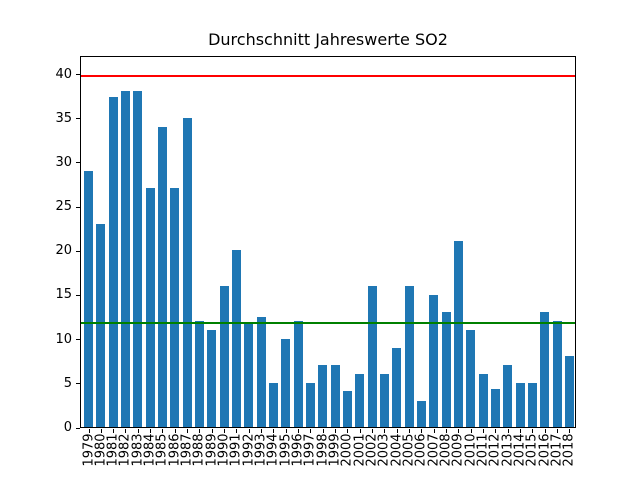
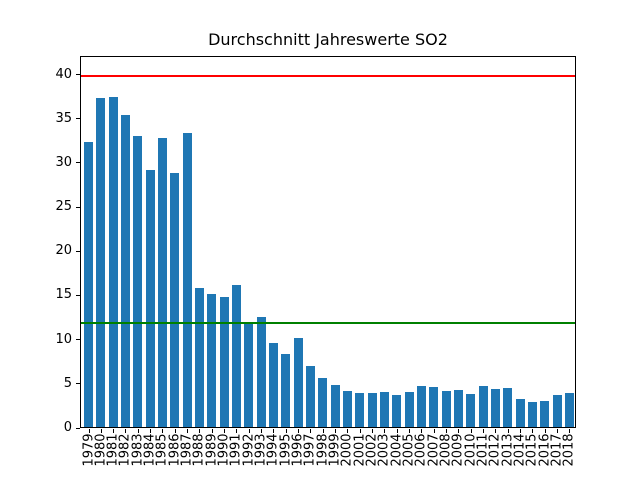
1979: 29 -> 32
1980: 23 -> 37
1982: 38 -> 35
1983: 38 -> 33
1984: 27 -> 29
1985: 34 -> 33
1986: 27 -> 29
1987: 35 -> 33
1988: 12 -> 16
1989: 11 -> 15
1990: 16 -> 15
1991: 20 -> 16
1994: 5 -> 10
1995: 10 -> 8
1996: 12 -> 10
1997: 5 -> 7
1998: 7 -> 6
1999: 7 -> 5
2001: 6 -> 4
2002: 16 -> 4
2003: 6 -> 4
2004: 9 -> 4
2005: 16 -> 4
2006: 3 -> 5
2007: 15 -> 4
2008: 13 -> 4
2009: 21 -> 4
2010: 11 -> 4
2011: 6 -> 5
2013: 7 -> 4
2014: 5 -> 3
2015: 5 -> 3
2016: 13 -> 3
2017: 12 -> 4
2018: 8 -> 4
